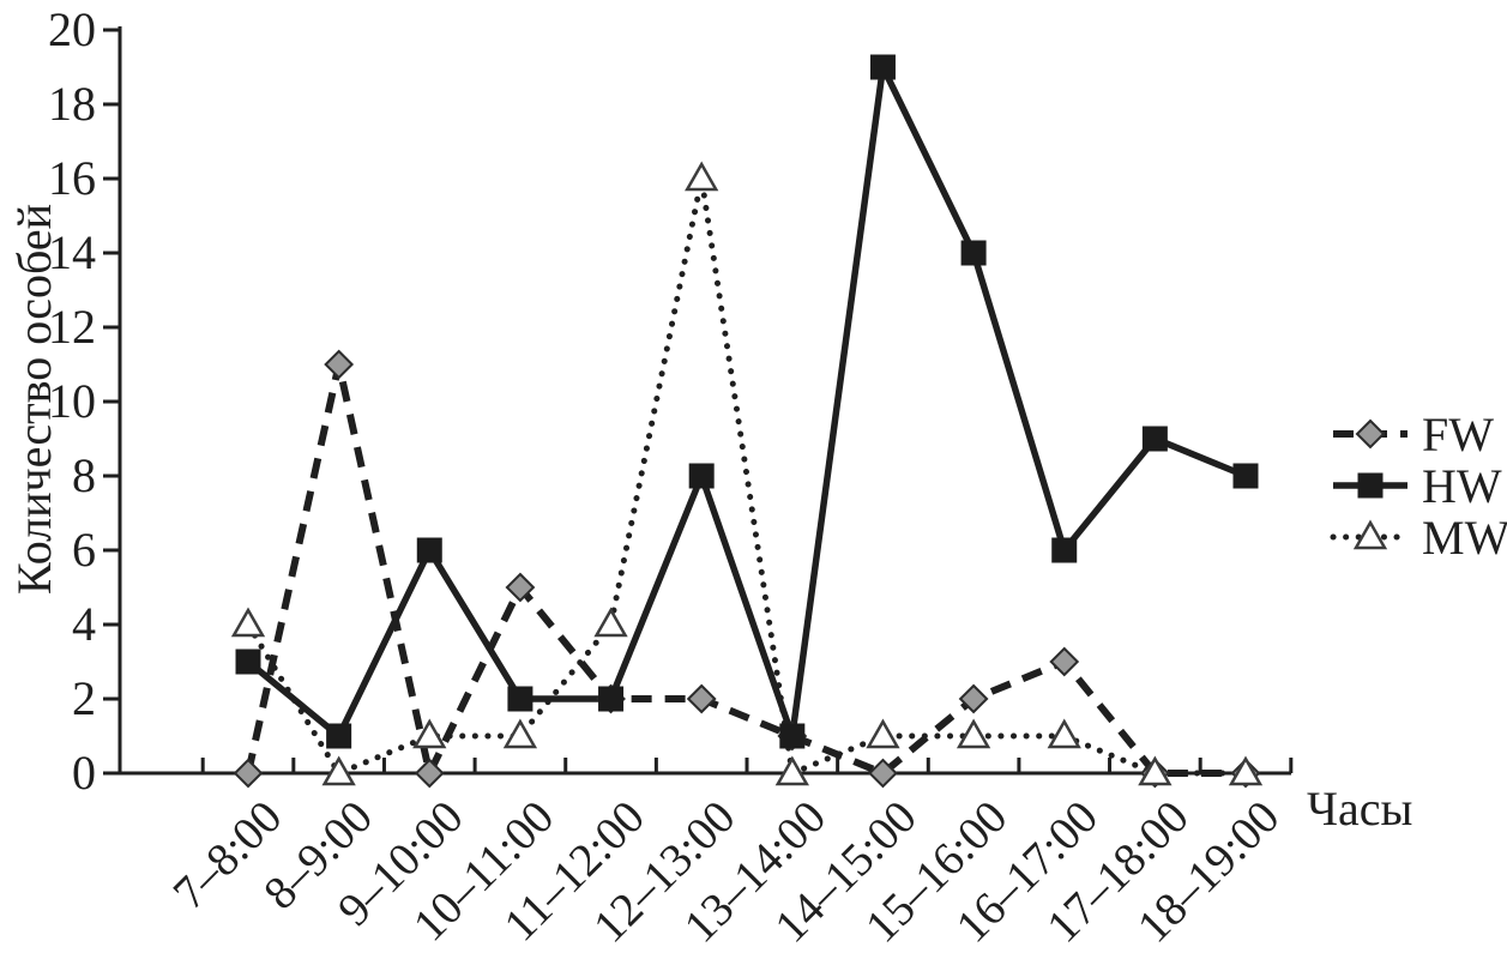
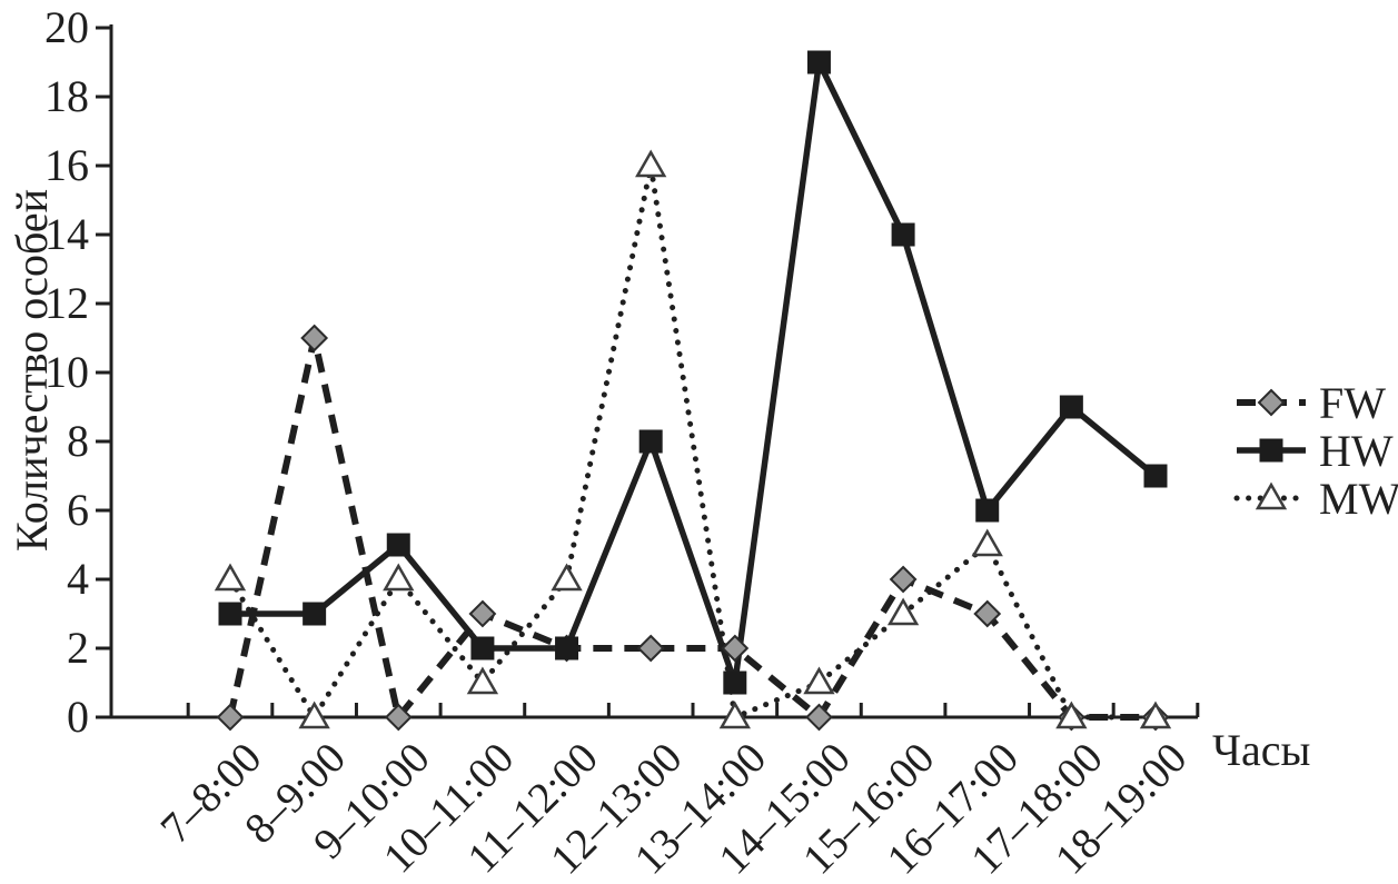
HW/8–9:00: 1 -> 3
HW/9–10:00: 6 -> 5
MW/9–10:00: 1 -> 4
FW/10–11:00: 5 -> 3
FW/13–14:00: 1 -> 2
FW/15–16:00: 2 -> 4
MW/15–16:00: 1 -> 3
MW/16–17:00: 1 -> 5
HW/18–19:00: 8 -> 7
